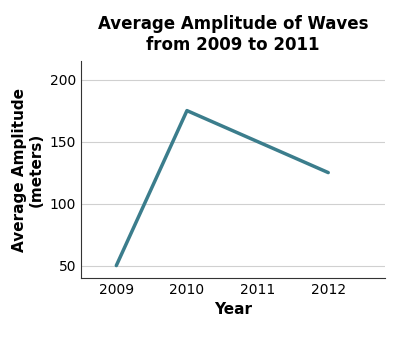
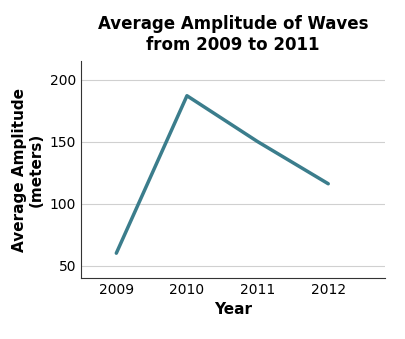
2009: 50 -> 60
2010: 175 -> 187
2012: 125 -> 116
